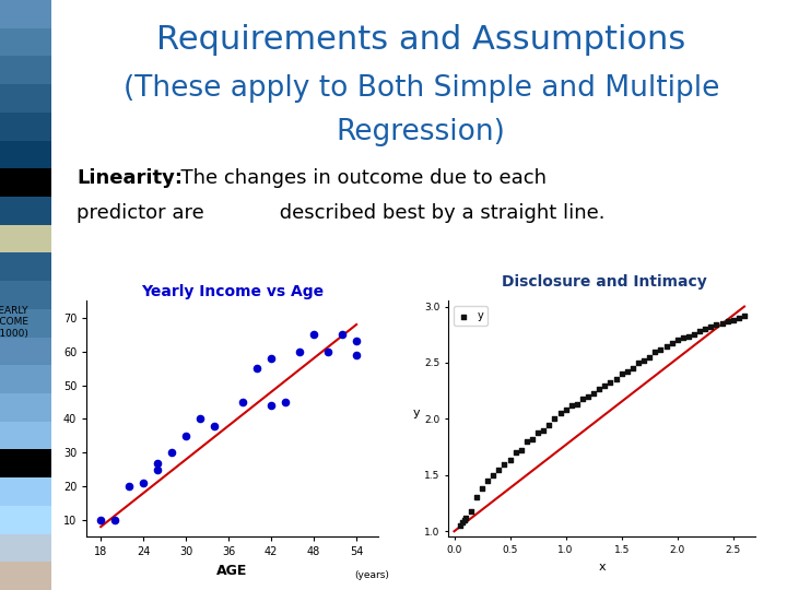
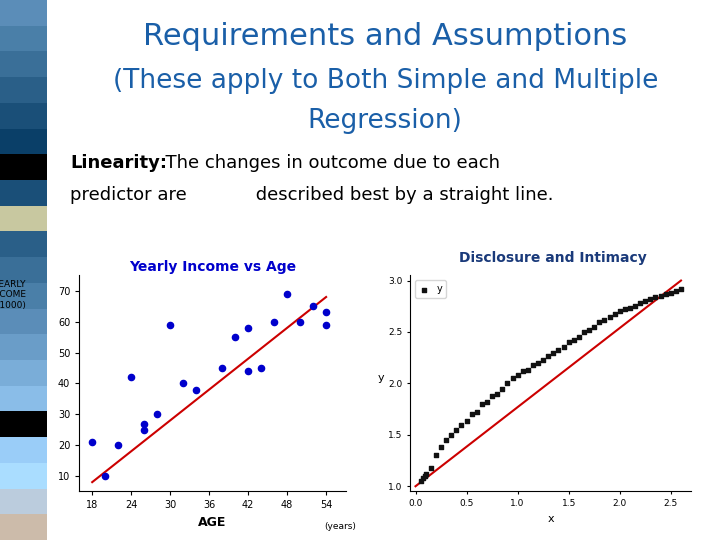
Yearly Income vs Age/18: 10 -> 21
Yearly Income vs Age/24: 21 -> 42
Yearly Income vs Age/30: 35 -> 59
Yearly Income vs Age/48: 65 -> 69
